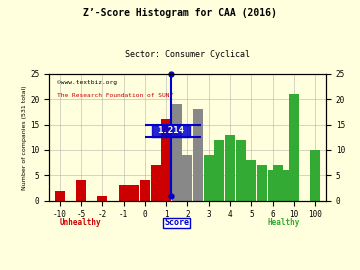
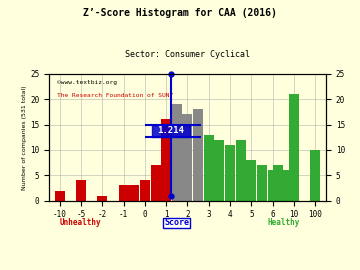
2: 9 -> 17
3: 9 -> 13
4: 13 -> 11
